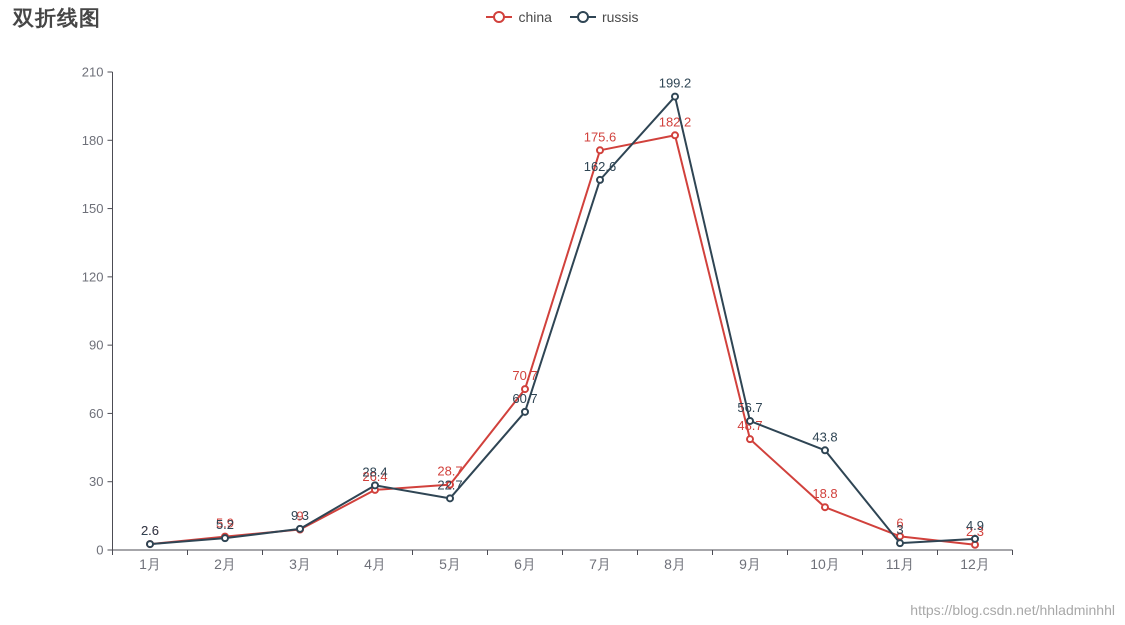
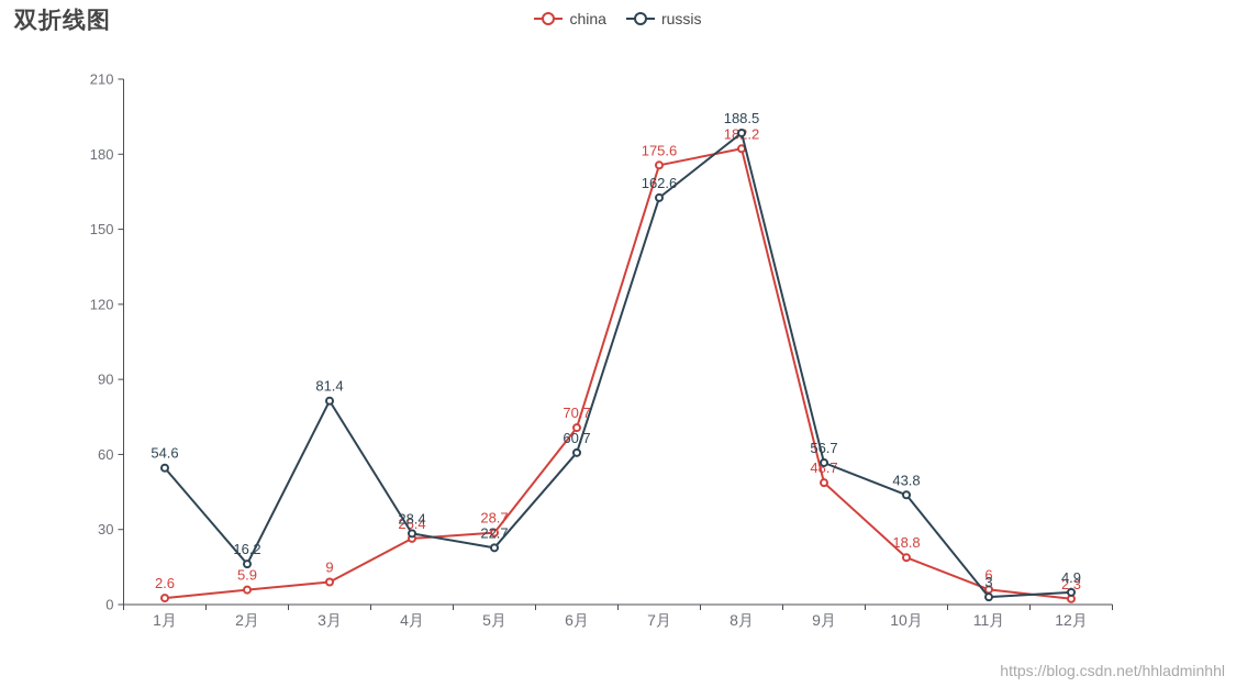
russis/1月: 2.6 -> 54.6
russis/2月: 5.2 -> 16.2
russis/3月: 9.3 -> 81.4
russis/8月: 199.2 -> 188.5
